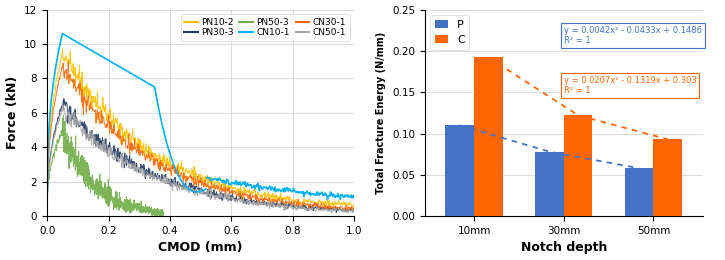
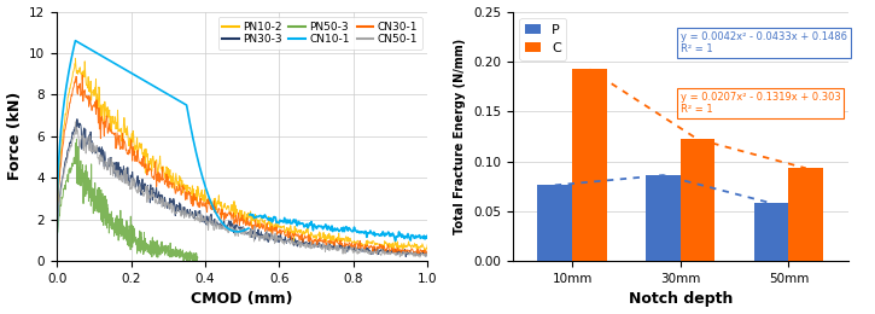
P/10mm: 0.110 -> 0.076
P/30mm: 0.078 -> 0.086
